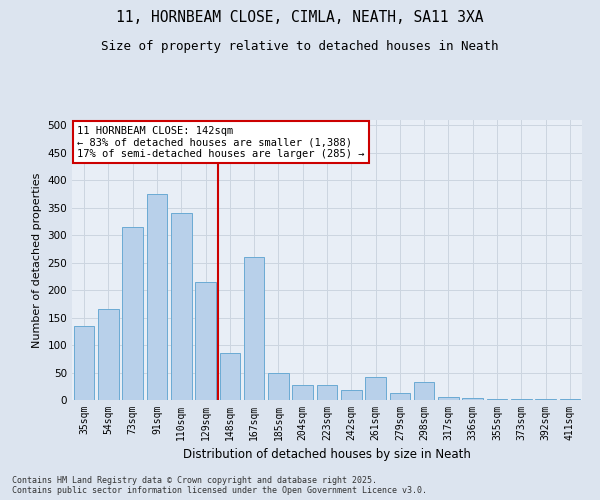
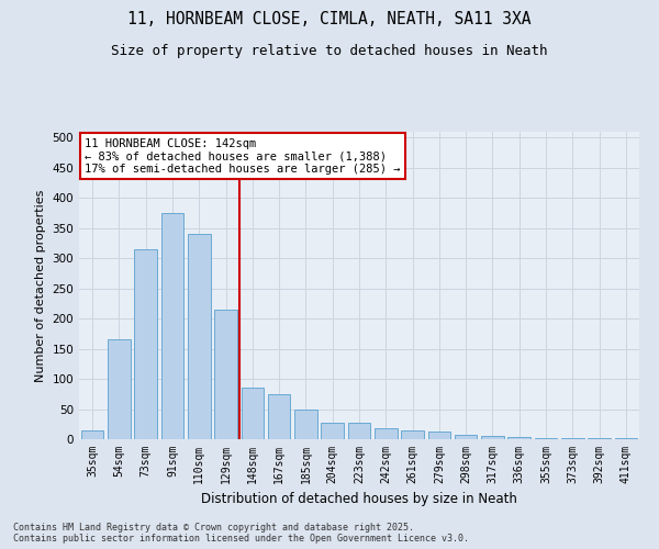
35sqm: 134 -> 15
167sqm: 260 -> 75
261sqm: 42 -> 15
298sqm: 32 -> 8
